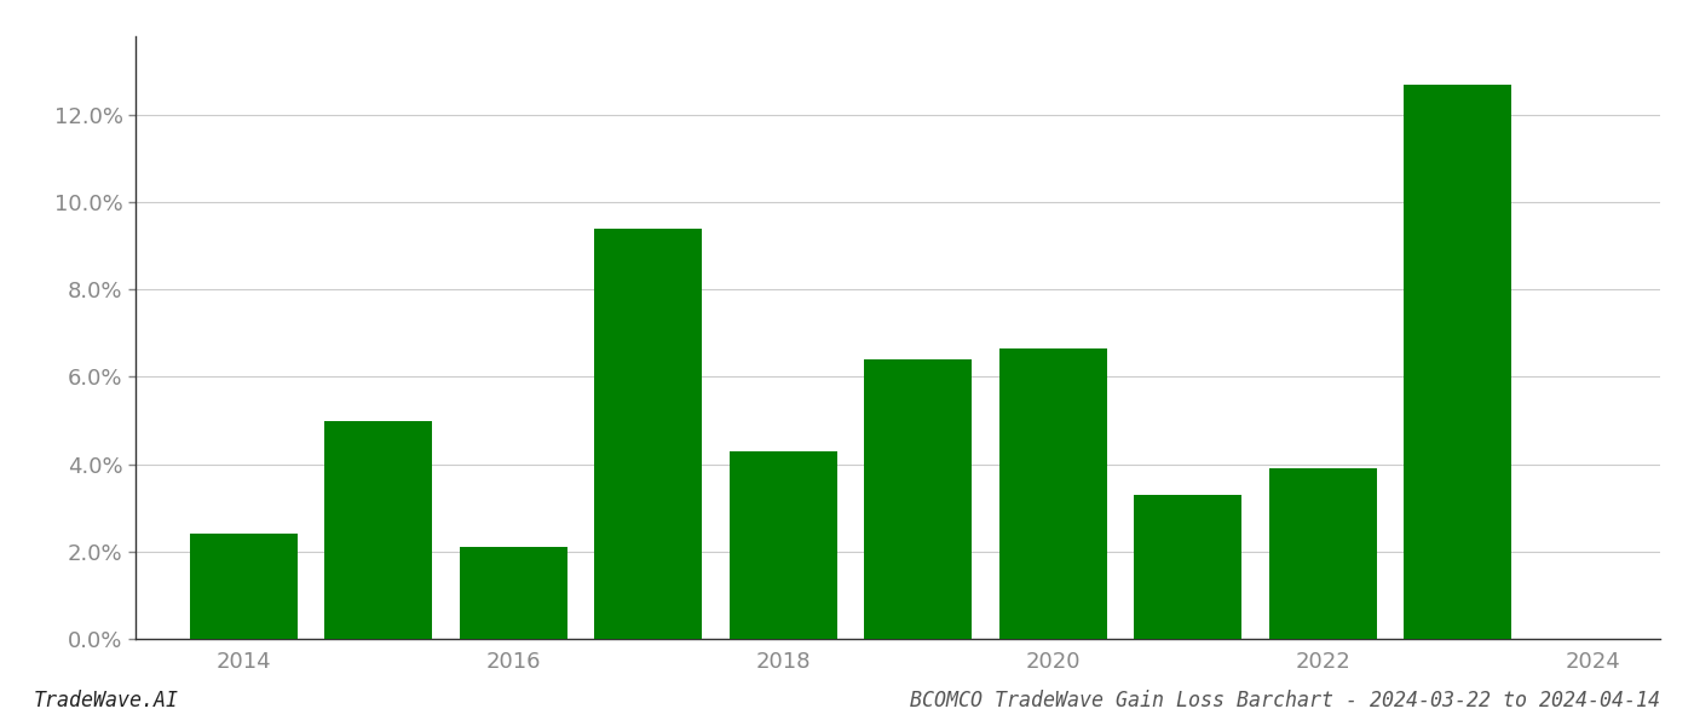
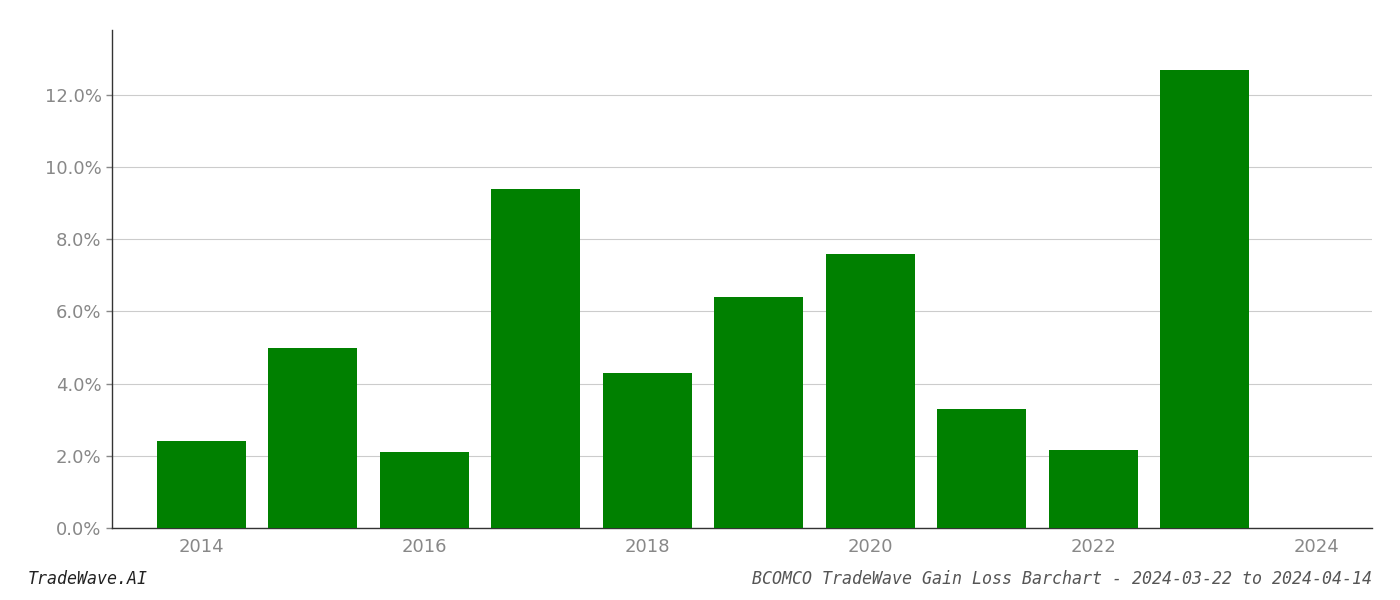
2020: 6.65% -> 7.60%
2022: 3.90% -> 2.15%
